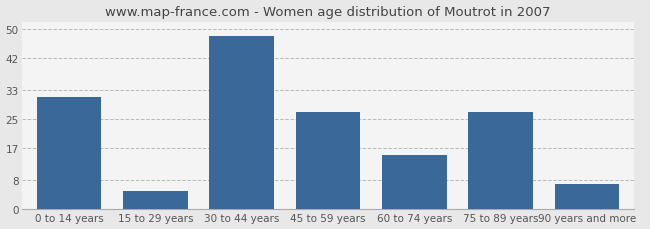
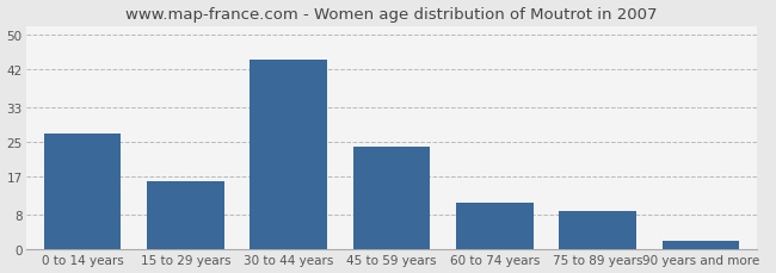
0 to 14 years: 31 -> 27
15 to 29 years: 5 -> 16
30 to 44 years: 48 -> 44
45 to 59 years: 27 -> 24
60 to 74 years: 15 -> 11
75 to 89 years: 27 -> 9
90 years and more: 7 -> 2
